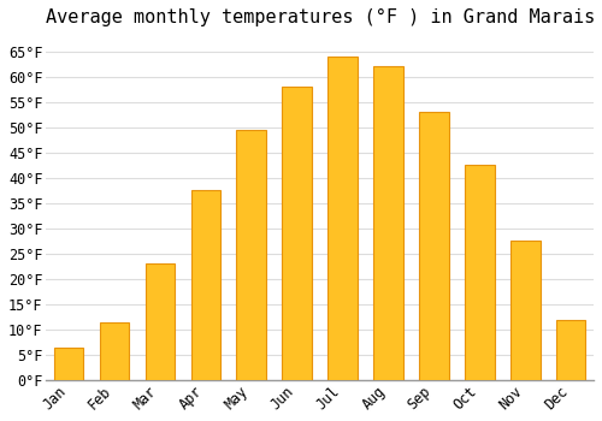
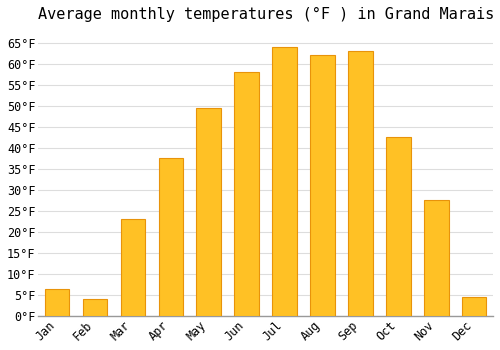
Feb: 11.5°F -> 4.0°F
Sep: 53.0°F -> 63.0°F
Dec: 12.0°F -> 4.5°F
